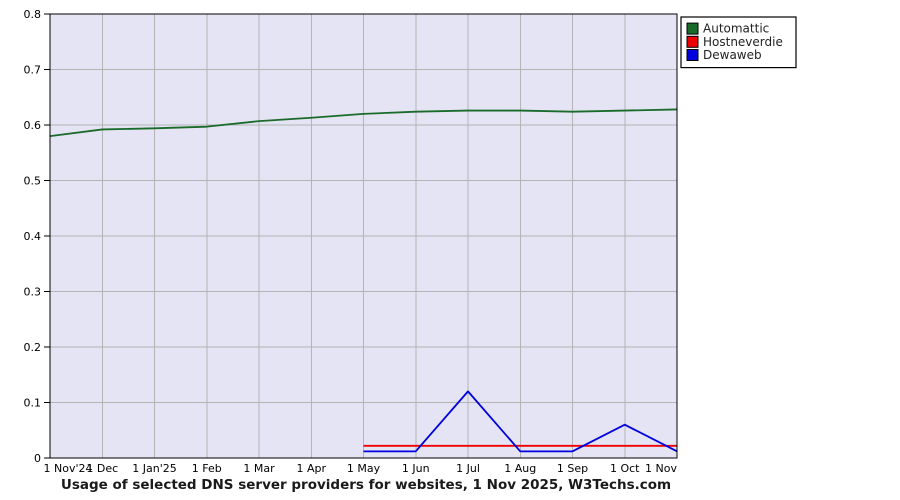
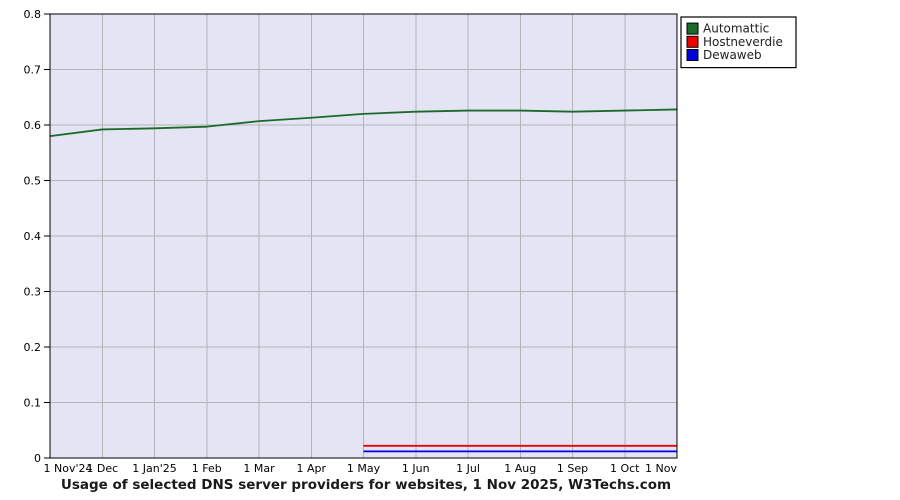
Dewaweb/1 Jul: 0.12 -> 0.01
Dewaweb/1 Oct: 0.06 -> 0.01
